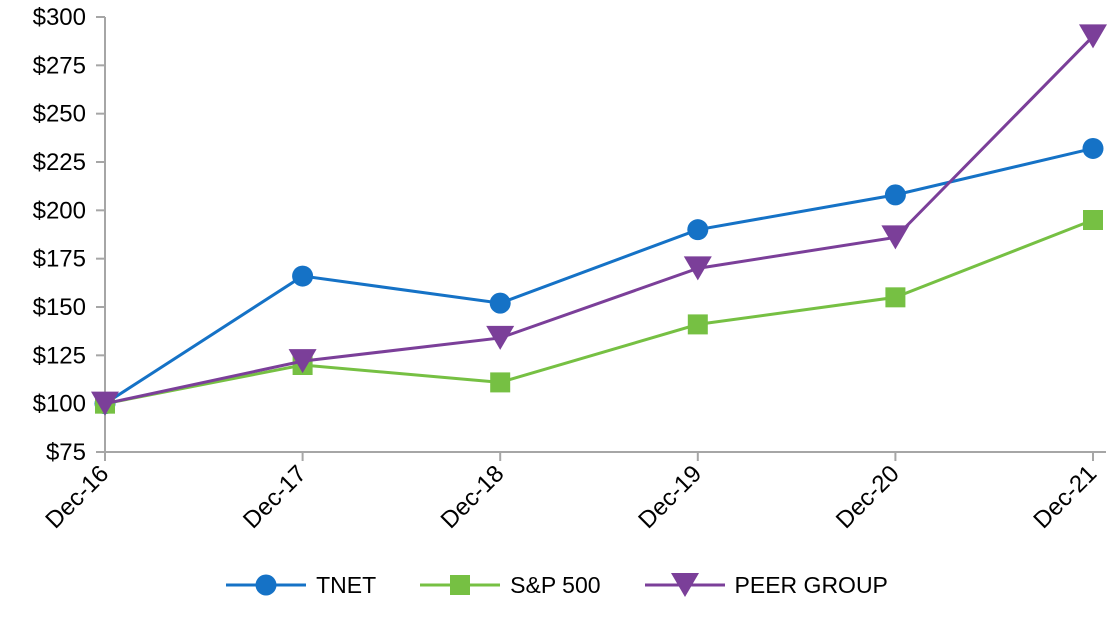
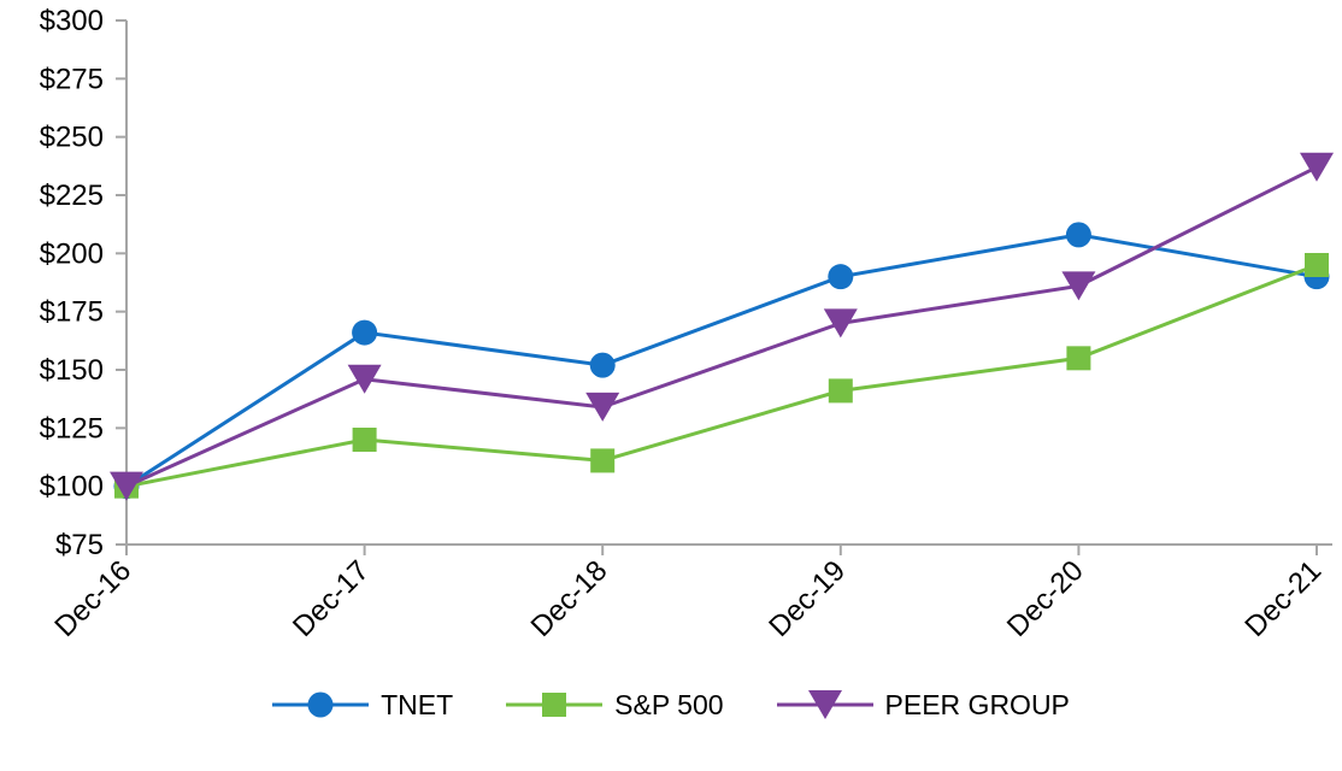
PEER GROUP/Dec-17: $122 -> $146
TNET/Dec-21: $232 -> $190
PEER GROUP/Dec-21: $290 -> $237
